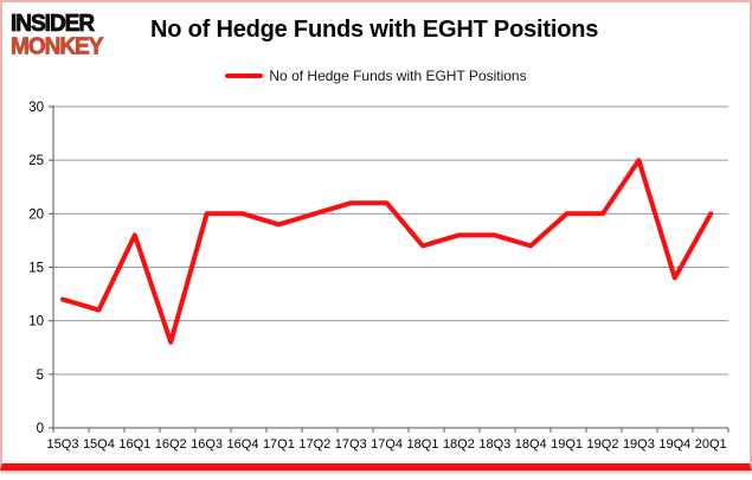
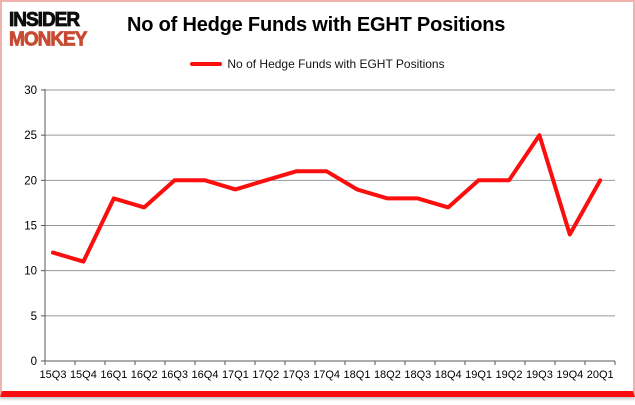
16Q2: 8 -> 17
18Q1: 17 -> 19
